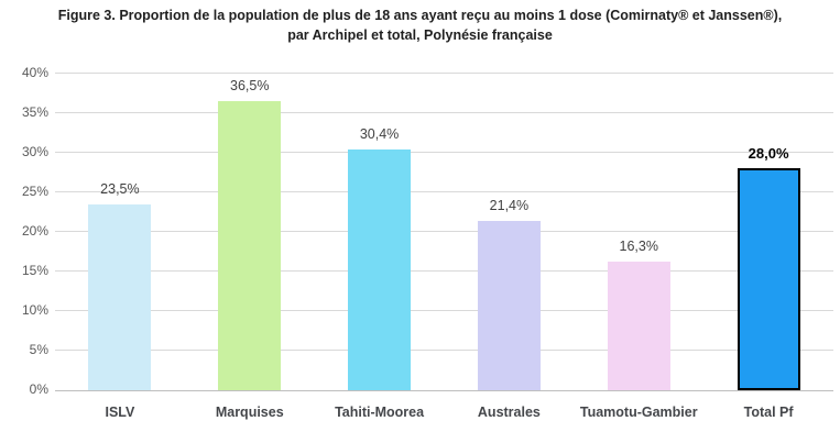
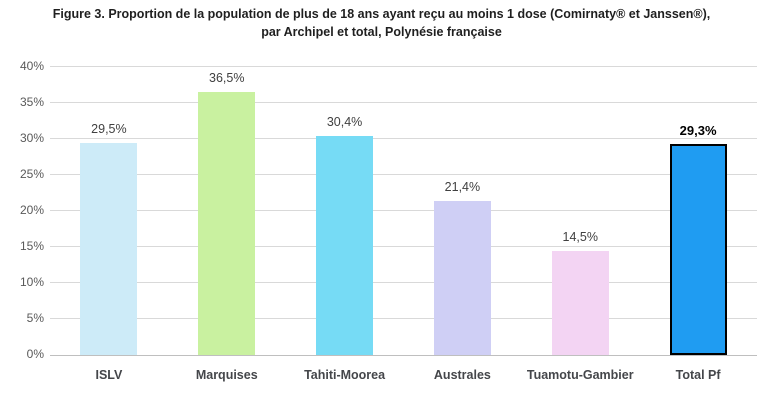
ISLV: 23,5% -> 29,5%
Tuamotu-Gambier: 16,3% -> 14,5%
Total Pf: 28,0% -> 29,3%
